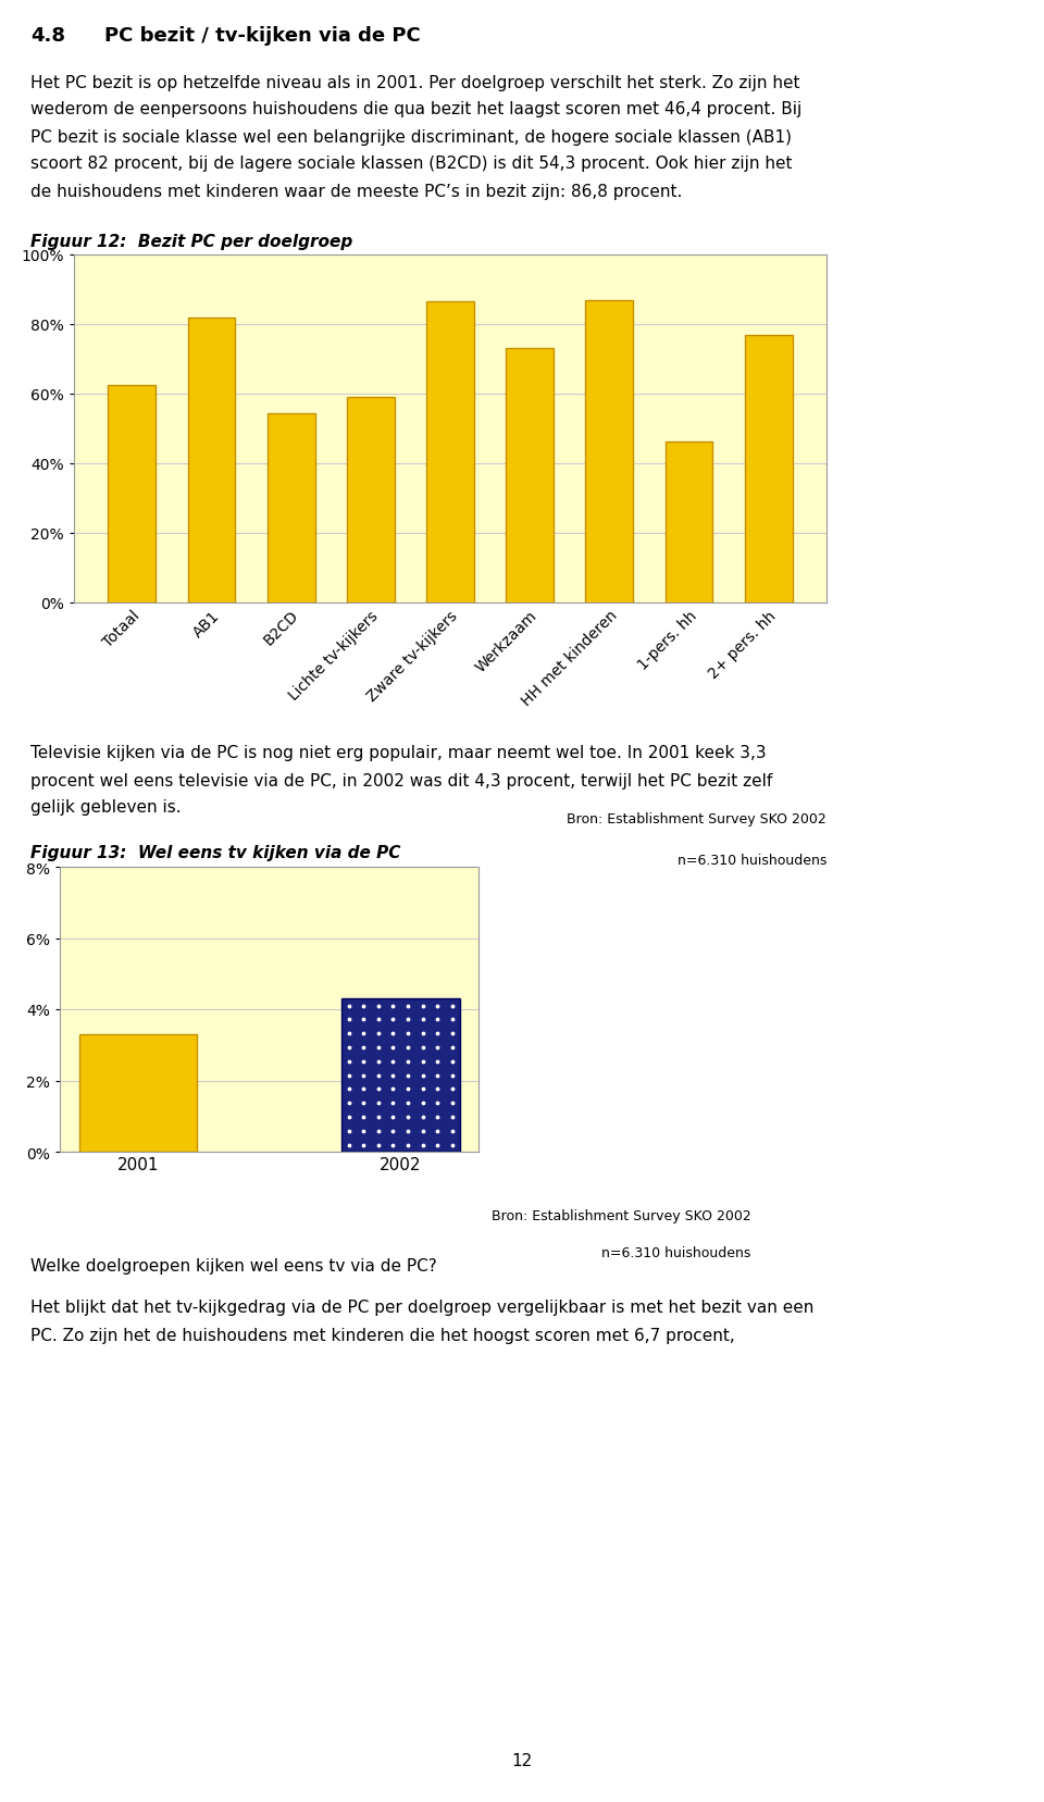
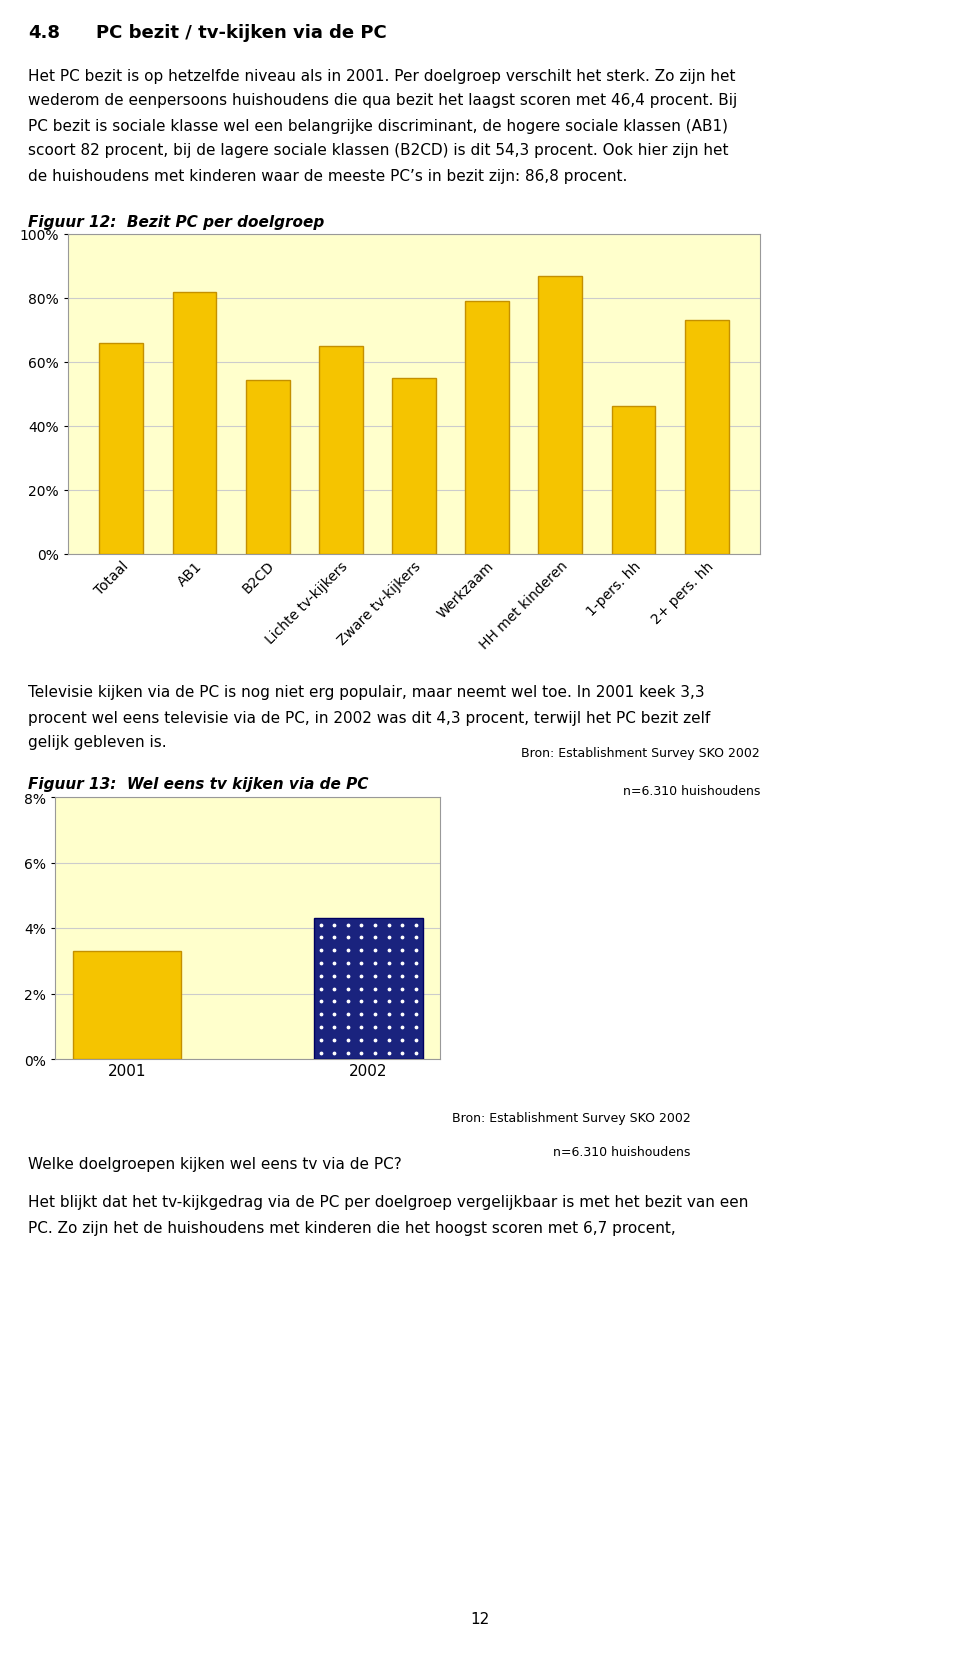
Totaal: 62.5% -> 66.0%
Lichte tv-kijkers: 59.0% -> 65.0%
Zware tv-kijkers: 86.5% -> 55.0%
Werkzaam: 73.0% -> 79.0%
2+ pers. hh: 77.0% -> 73.0%
